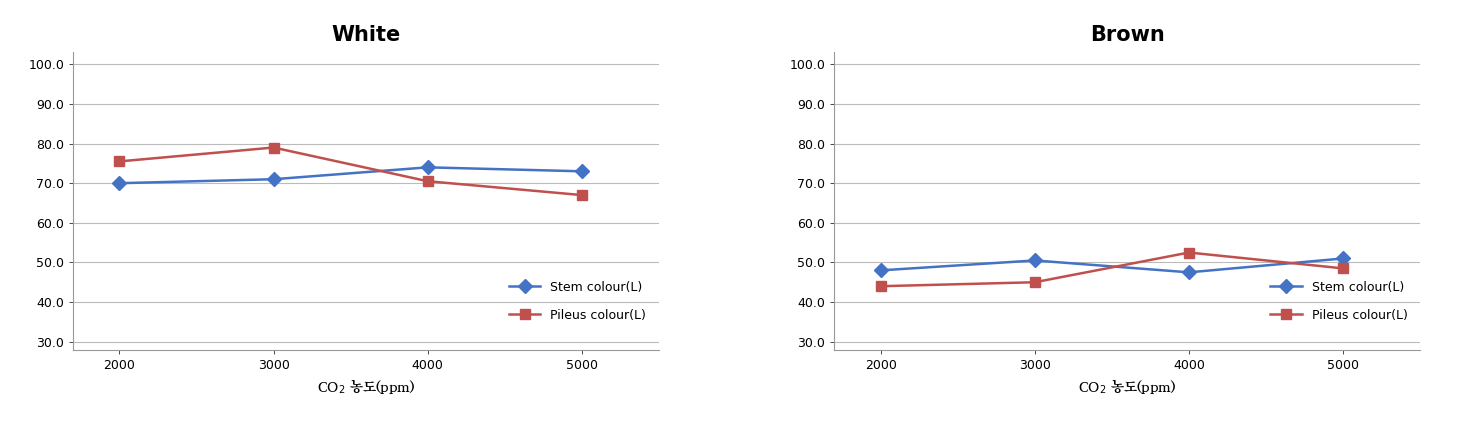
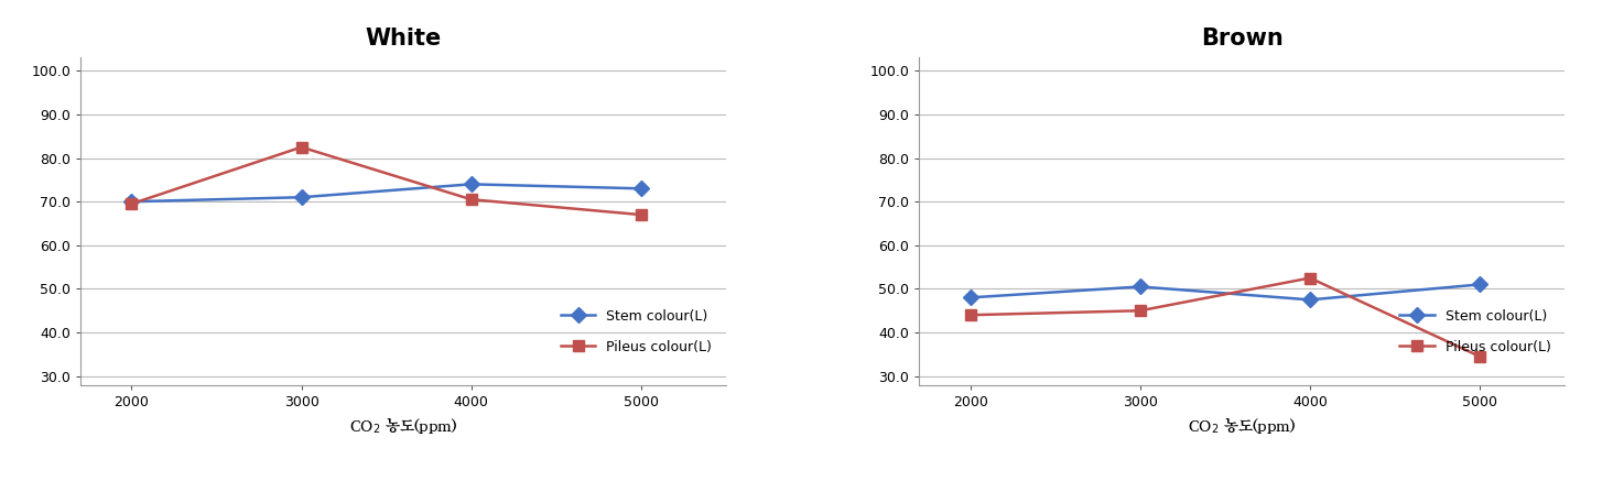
White/Pileus colour(L)/2000: 75.5 -> 69.5
White/Pileus colour(L)/3000: 79.0 -> 82.5
Brown/Pileus colour(L)/5000: 48.5 -> 34.5
